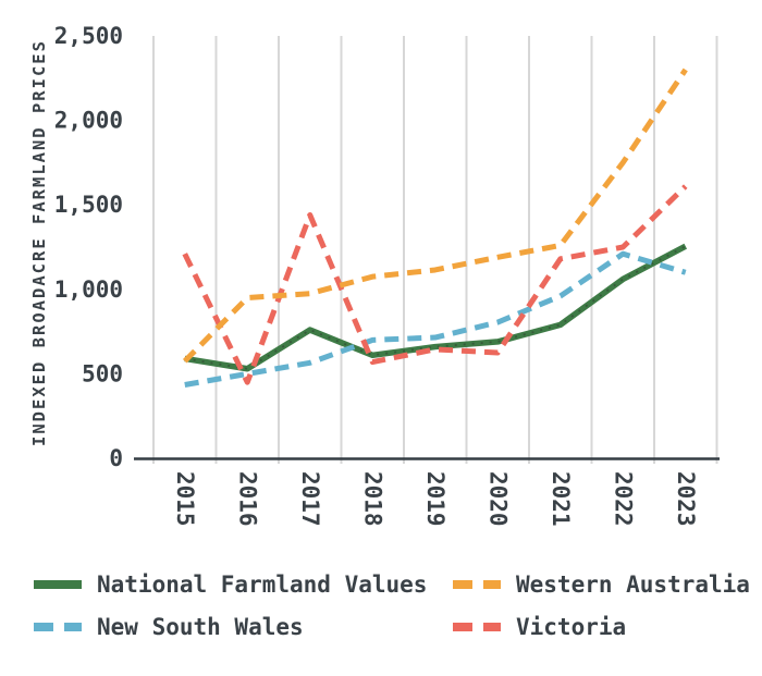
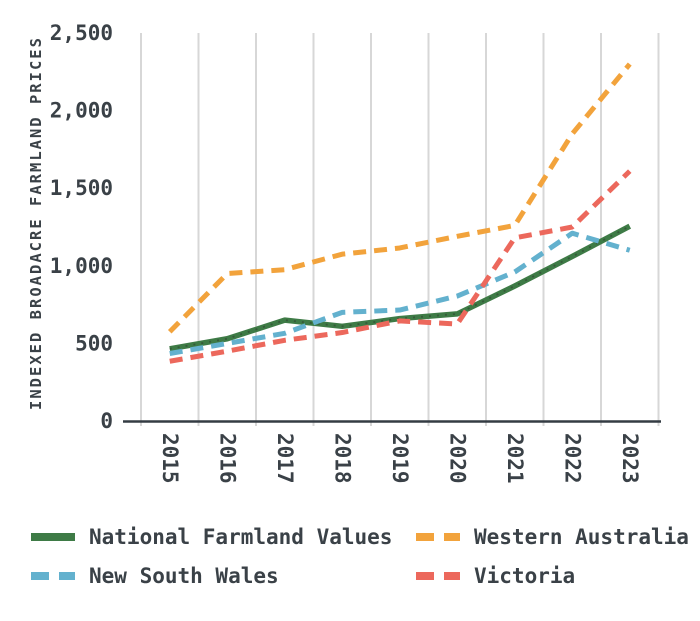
National Farmland Values/2015: 590 -> 460
Victoria/2015: 1210 -> 380
National Farmland Values/2017: 760 -> 650
Victoria/2017: 1440 -> 520
National Farmland Values/2021: 790 -> 870
Western Australia/2022: 1750 -> 1850
